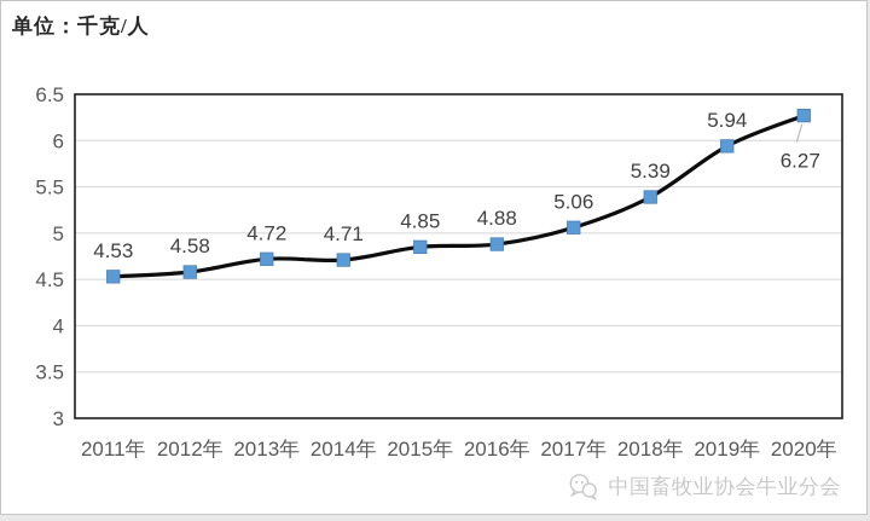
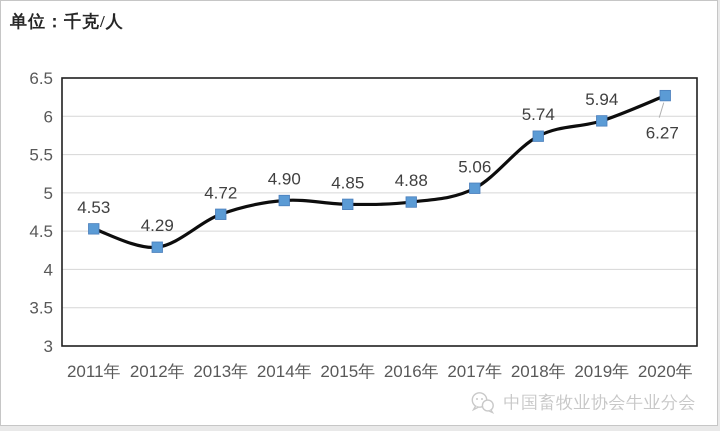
2012年: 4.58 -> 4.29
2014年: 4.71 -> 4.90
2018年: 5.39 -> 5.74
